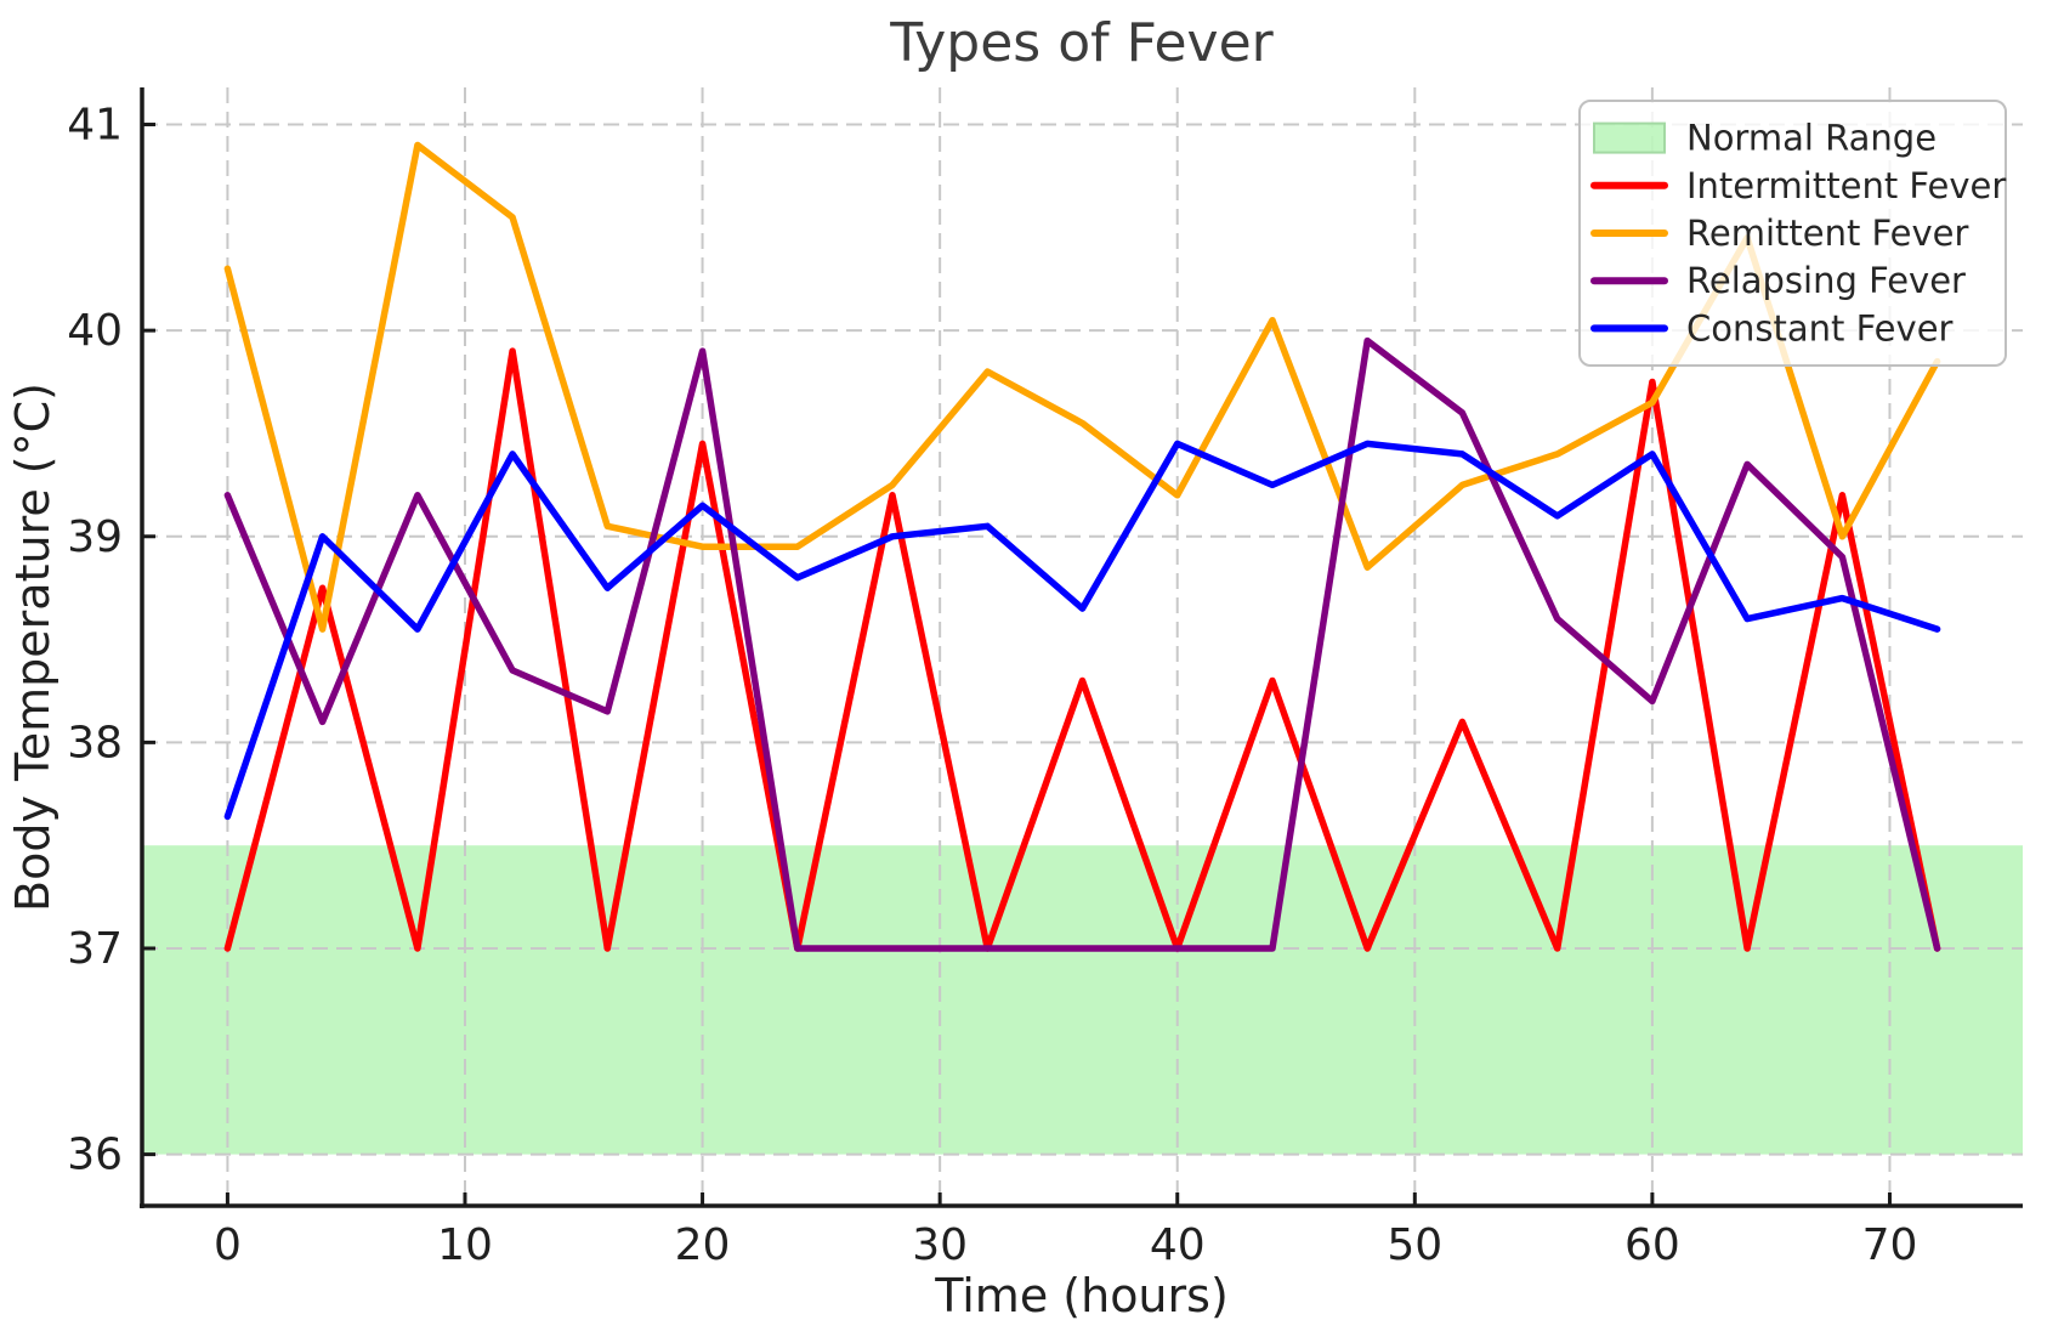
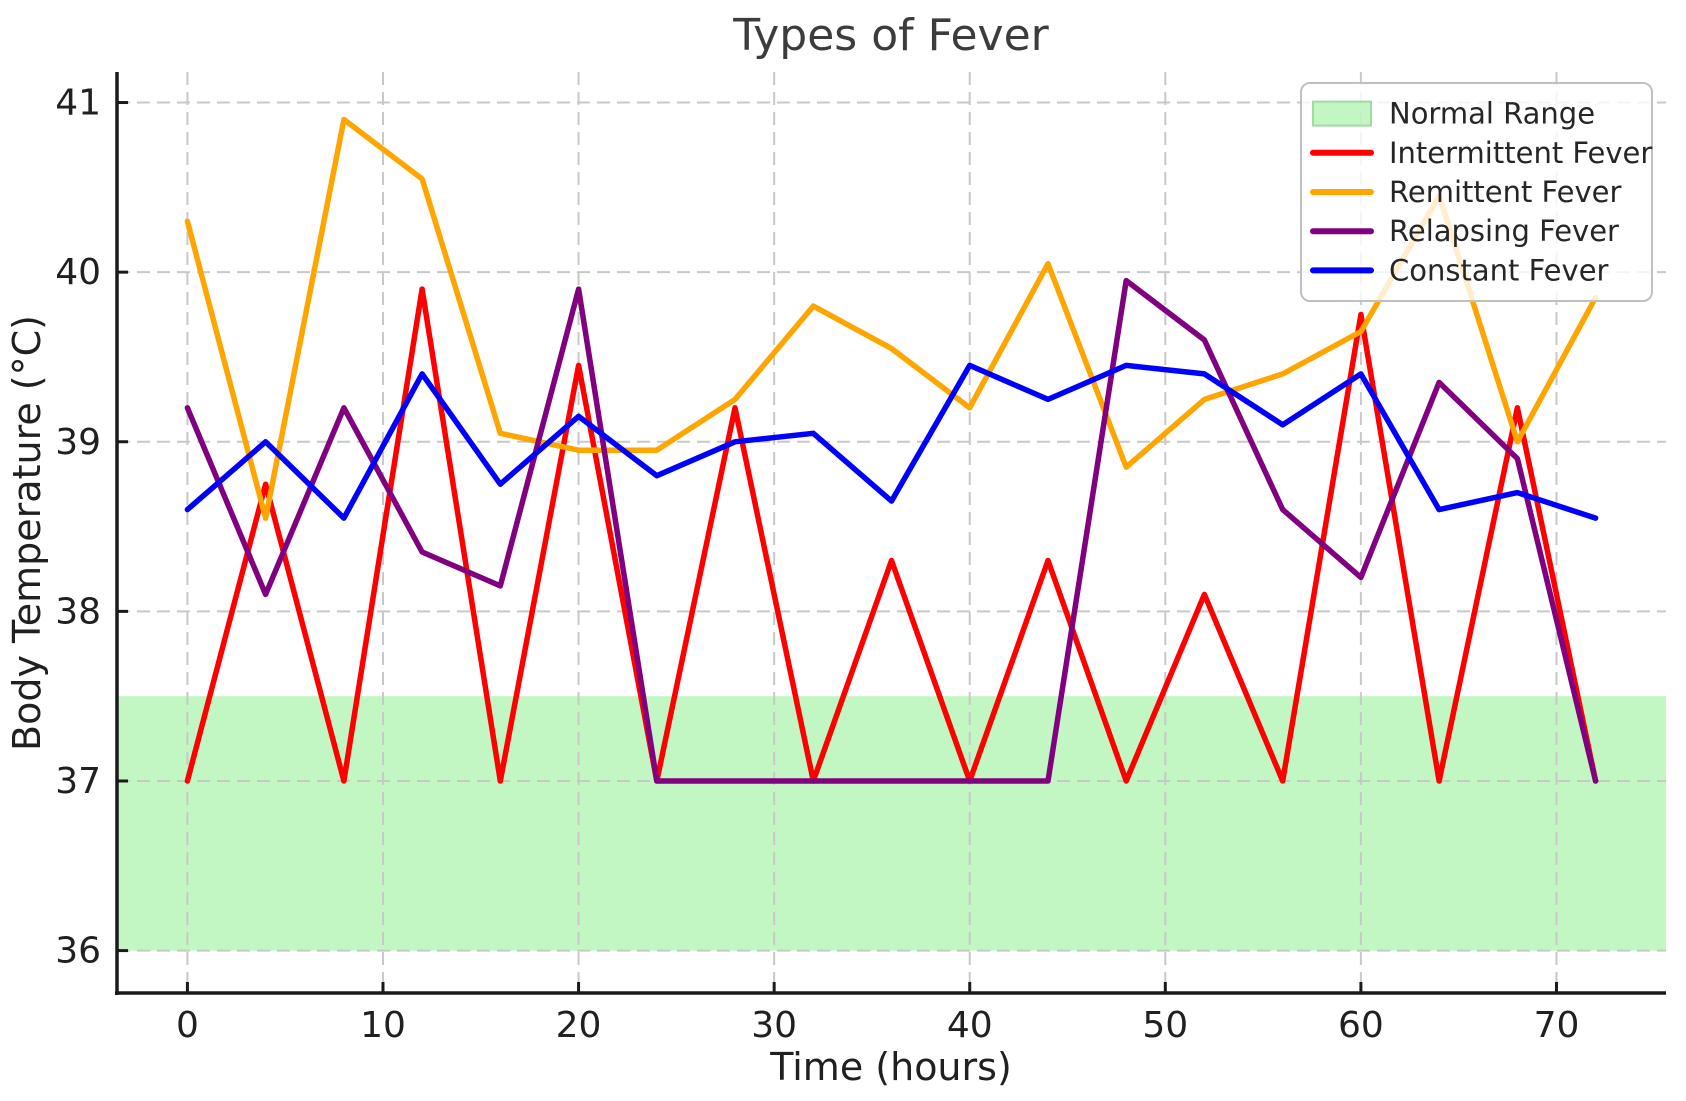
Constant Fever/0: 37.64 -> 38.60
